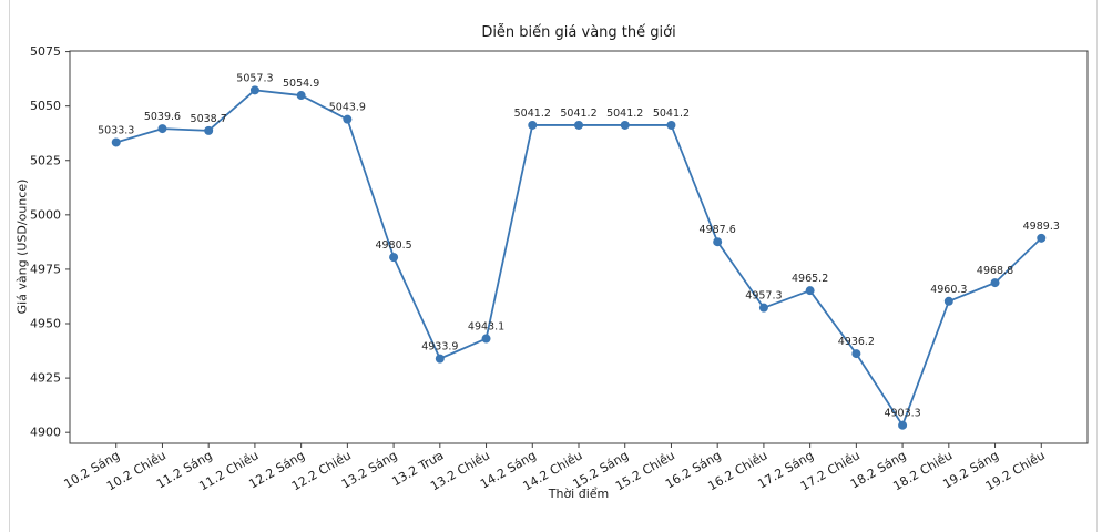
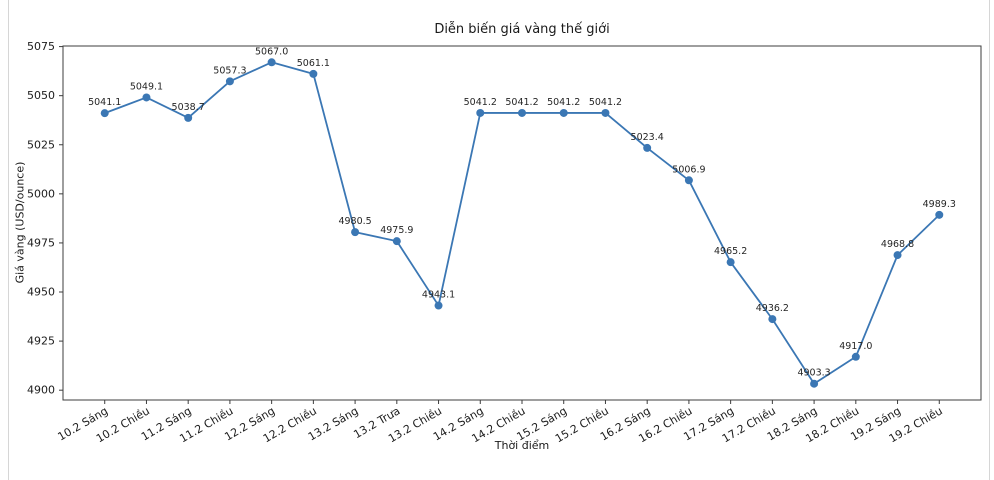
10.2 Sáng: 5033.3 -> 5041.1
10.2 Chiều: 5039.6 -> 5049.1
12.2 Sáng: 5054.9 -> 5067.0
12.2 Chiều: 5043.9 -> 5061.1
13.2 Trưa: 4933.9 -> 4975.9
16.2 Sáng: 4987.6 -> 5023.4
16.2 Chiều: 4957.3 -> 5006.9
18.2 Chiều: 4960.3 -> 4917.0
